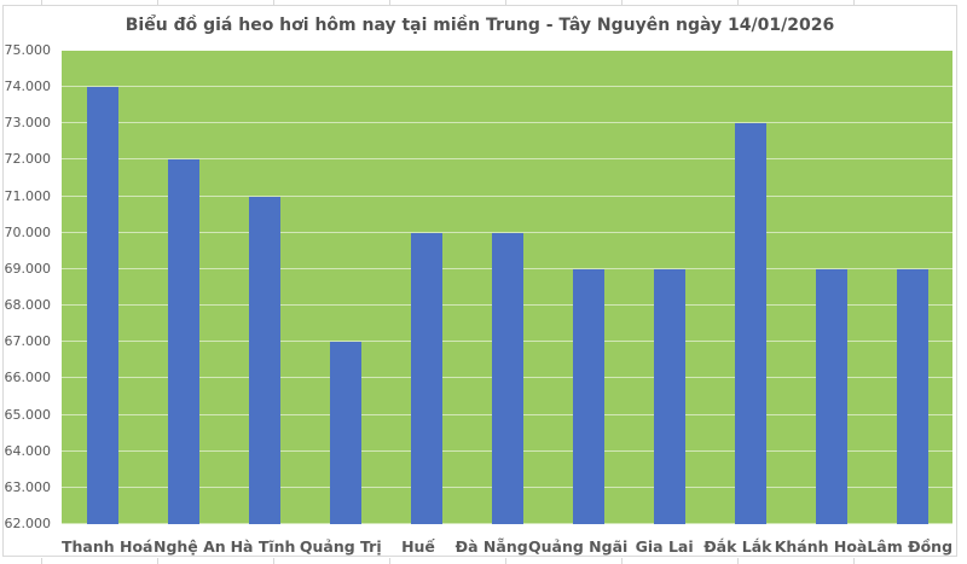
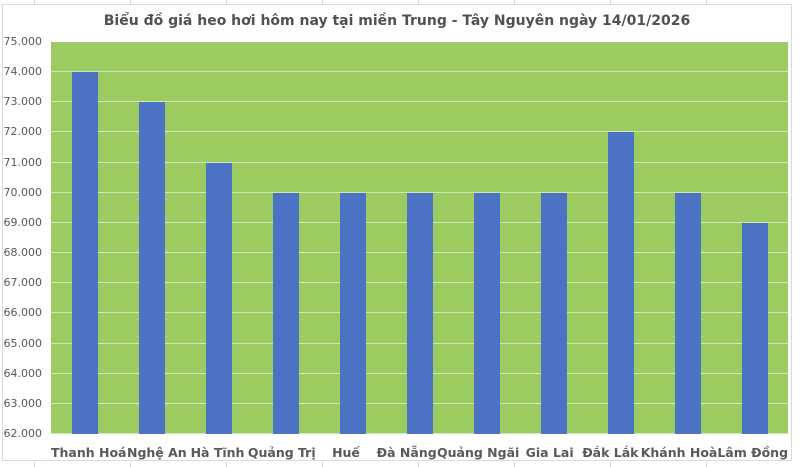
Nghệ An: 72000 -> 73000
Quảng Trị: 67000 -> 70000
Quảng Ngãi: 69000 -> 70000
Gia Lai: 69000 -> 70000
Đắk Lắk: 73000 -> 72000
Khánh Hoà: 69000 -> 70000
